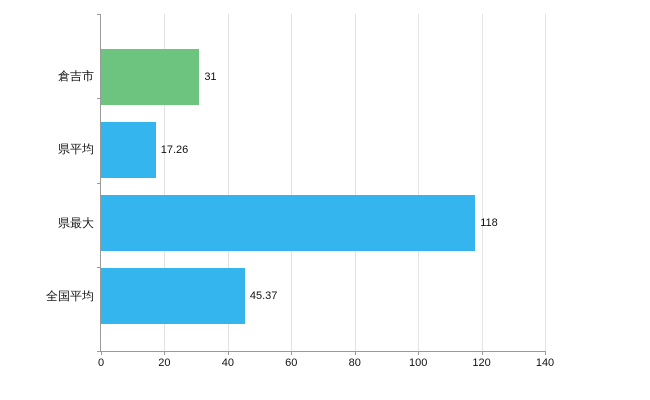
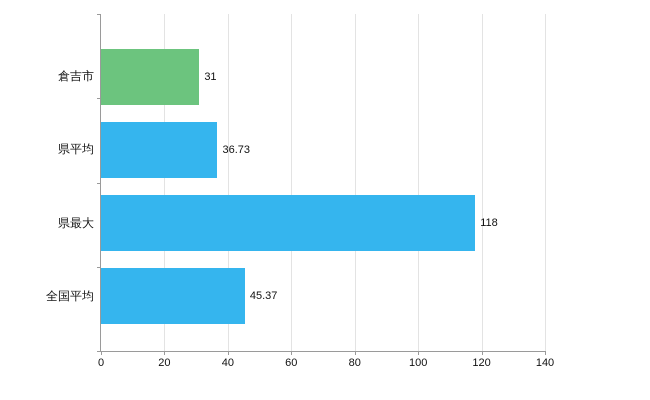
県平均: 17.26 -> 36.73
